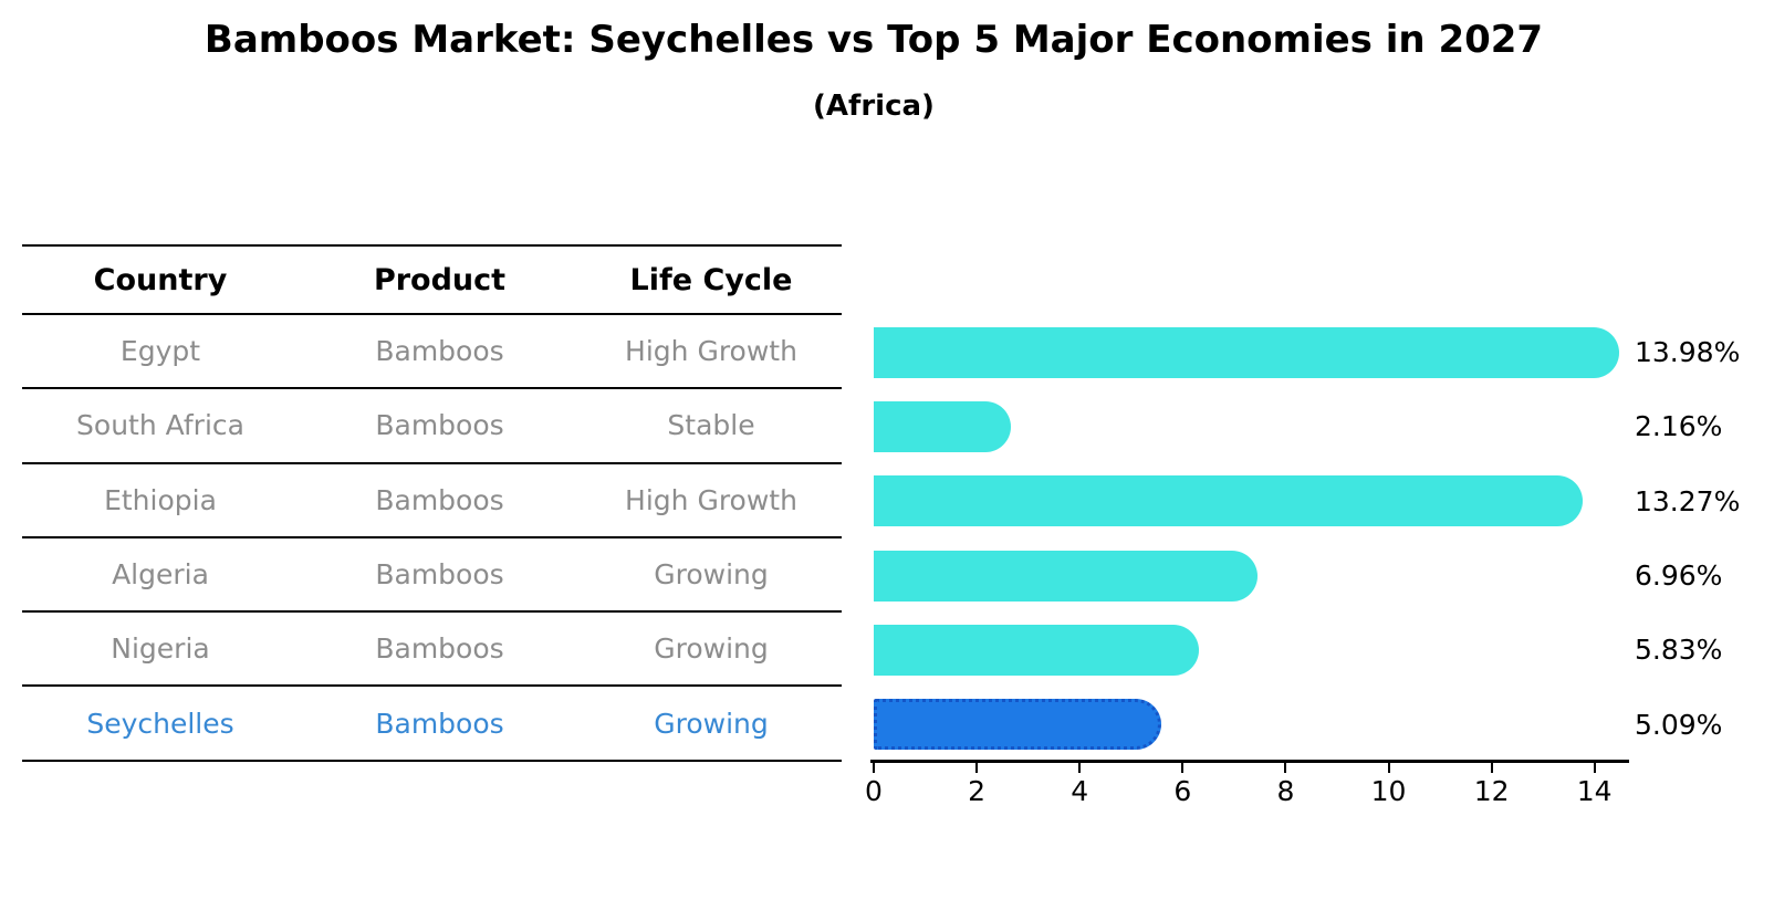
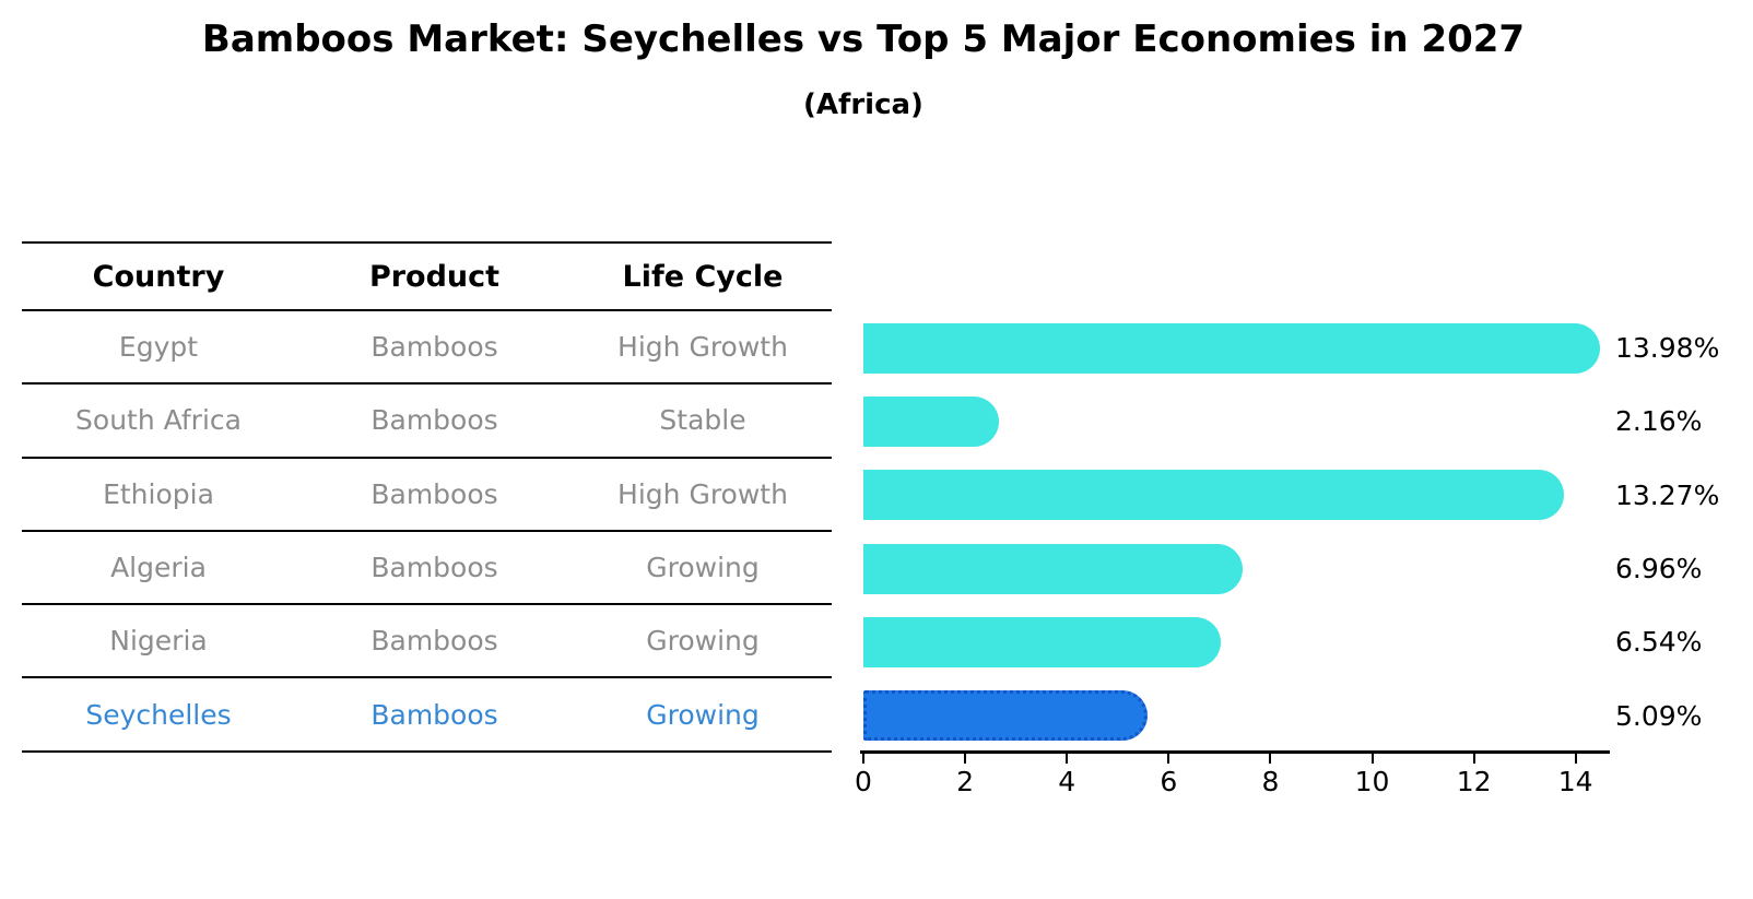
Nigeria: 5.83% -> 6.54%
